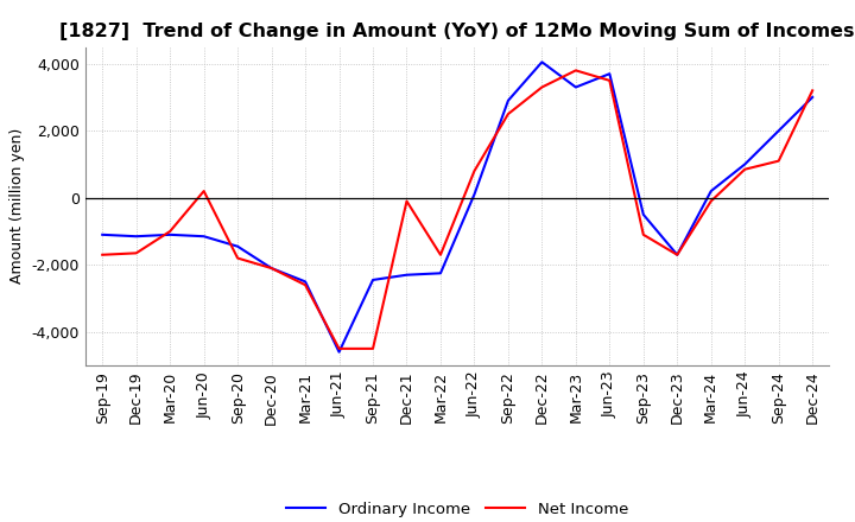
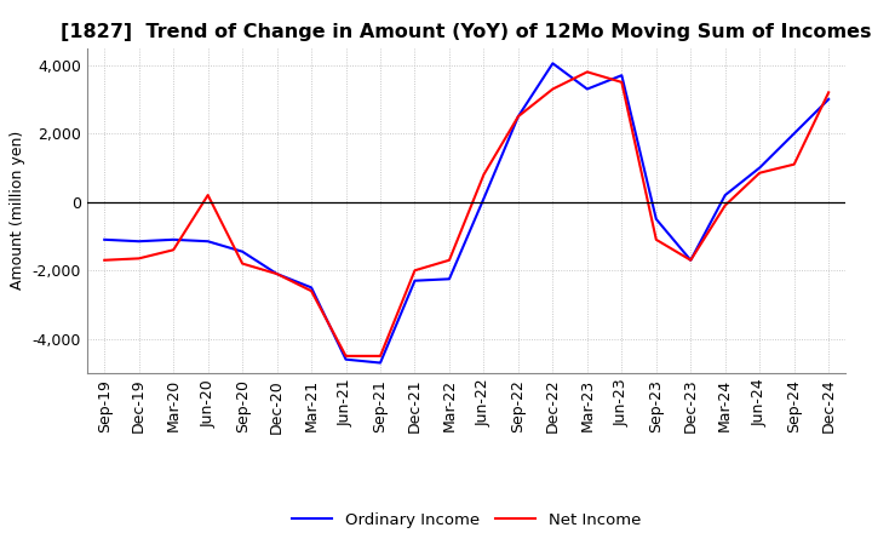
Net Income/Mar-20: -1,000 -> -1,400
Ordinary Income/Sep-21: -2,450 -> -4,700
Net Income/Dec-21: -100 -> -2,000
Ordinary Income/Sep-22: 2,900 -> 2,500
